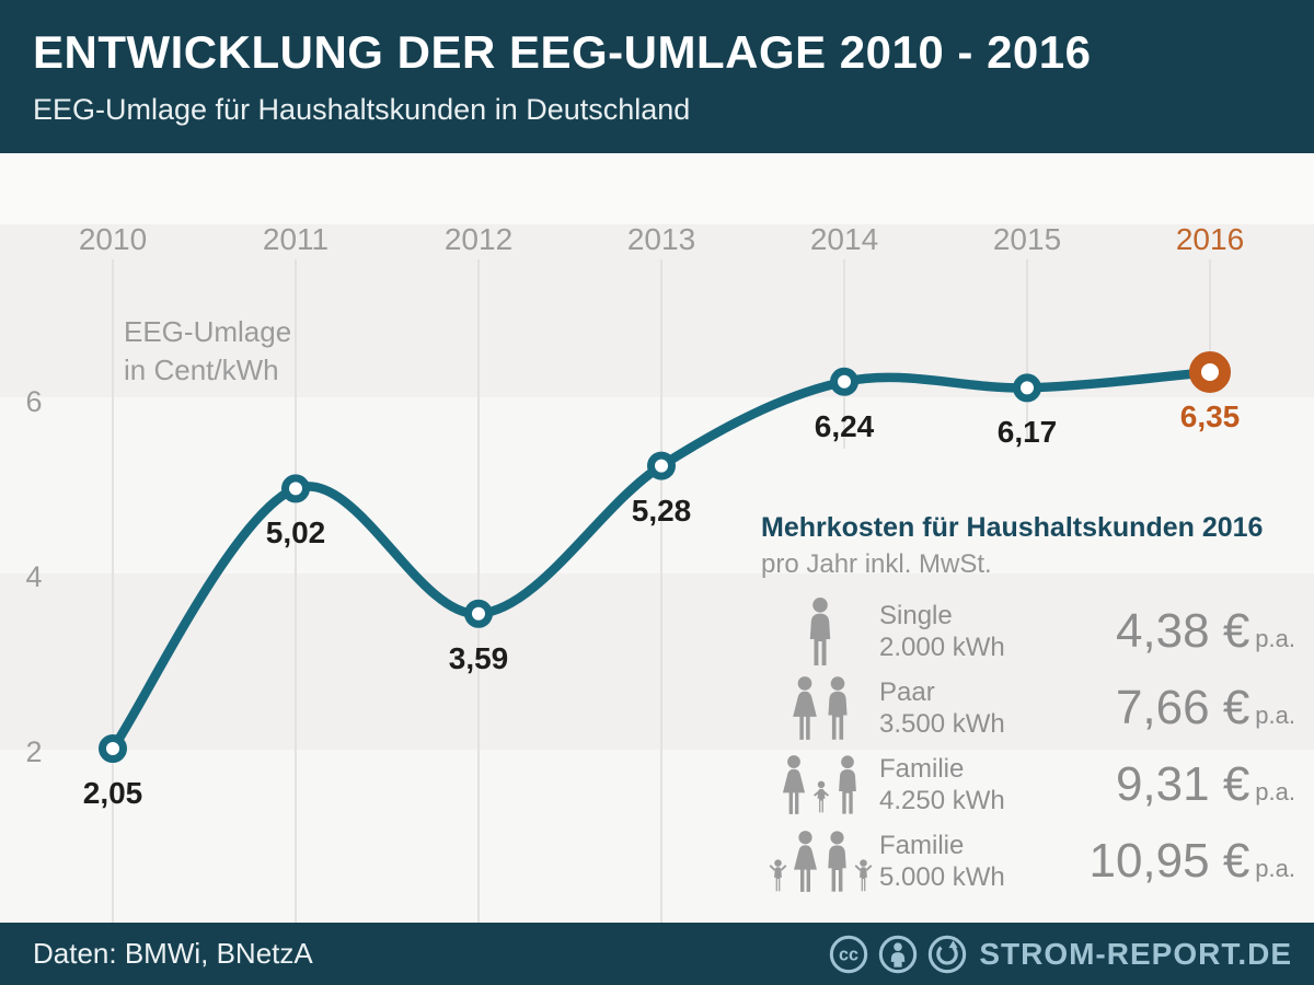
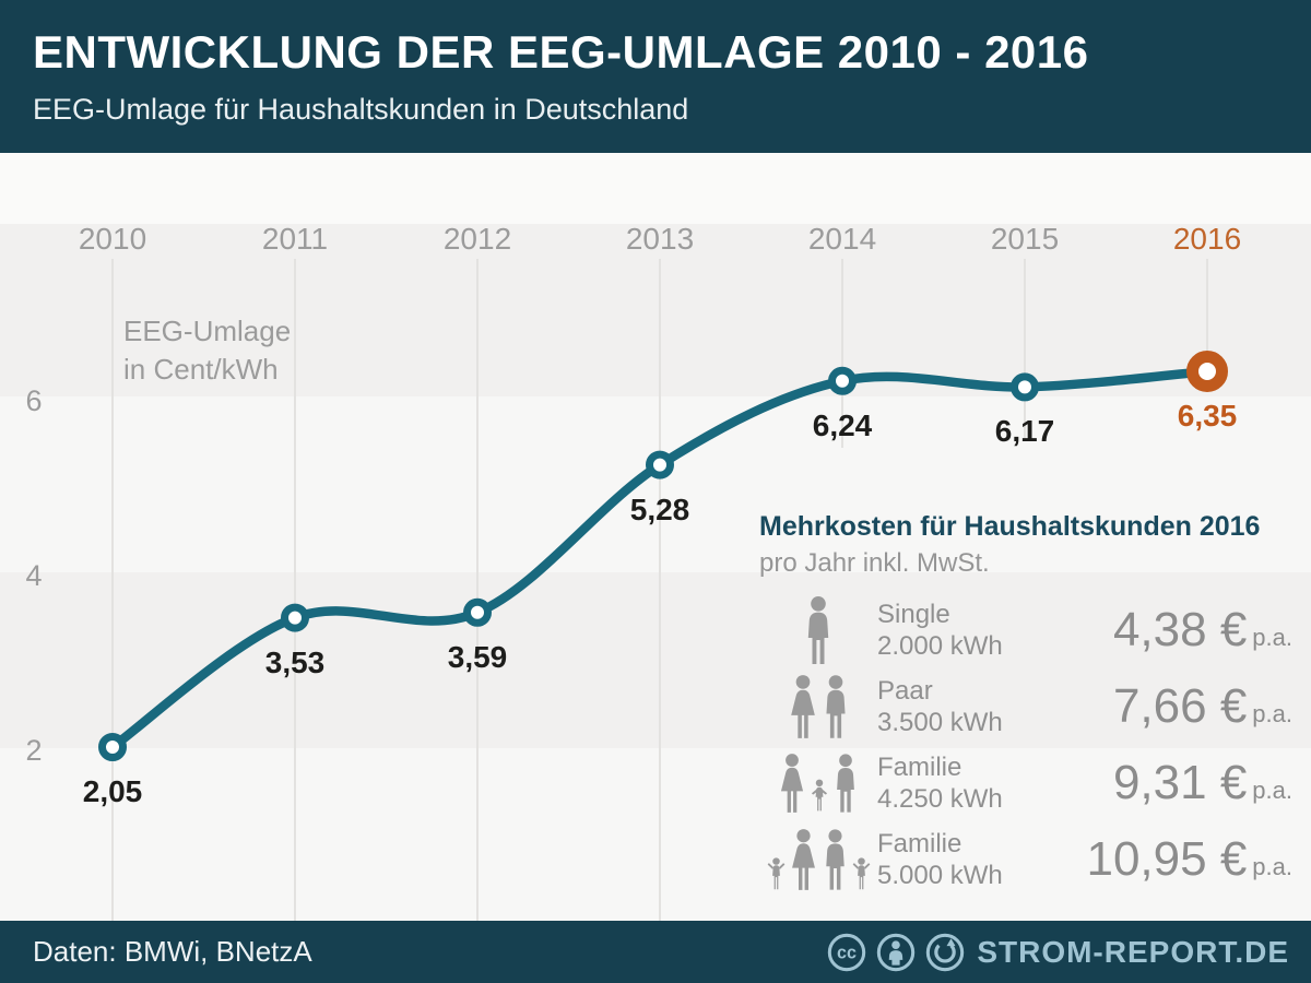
2011: 5,02 -> 3,53
